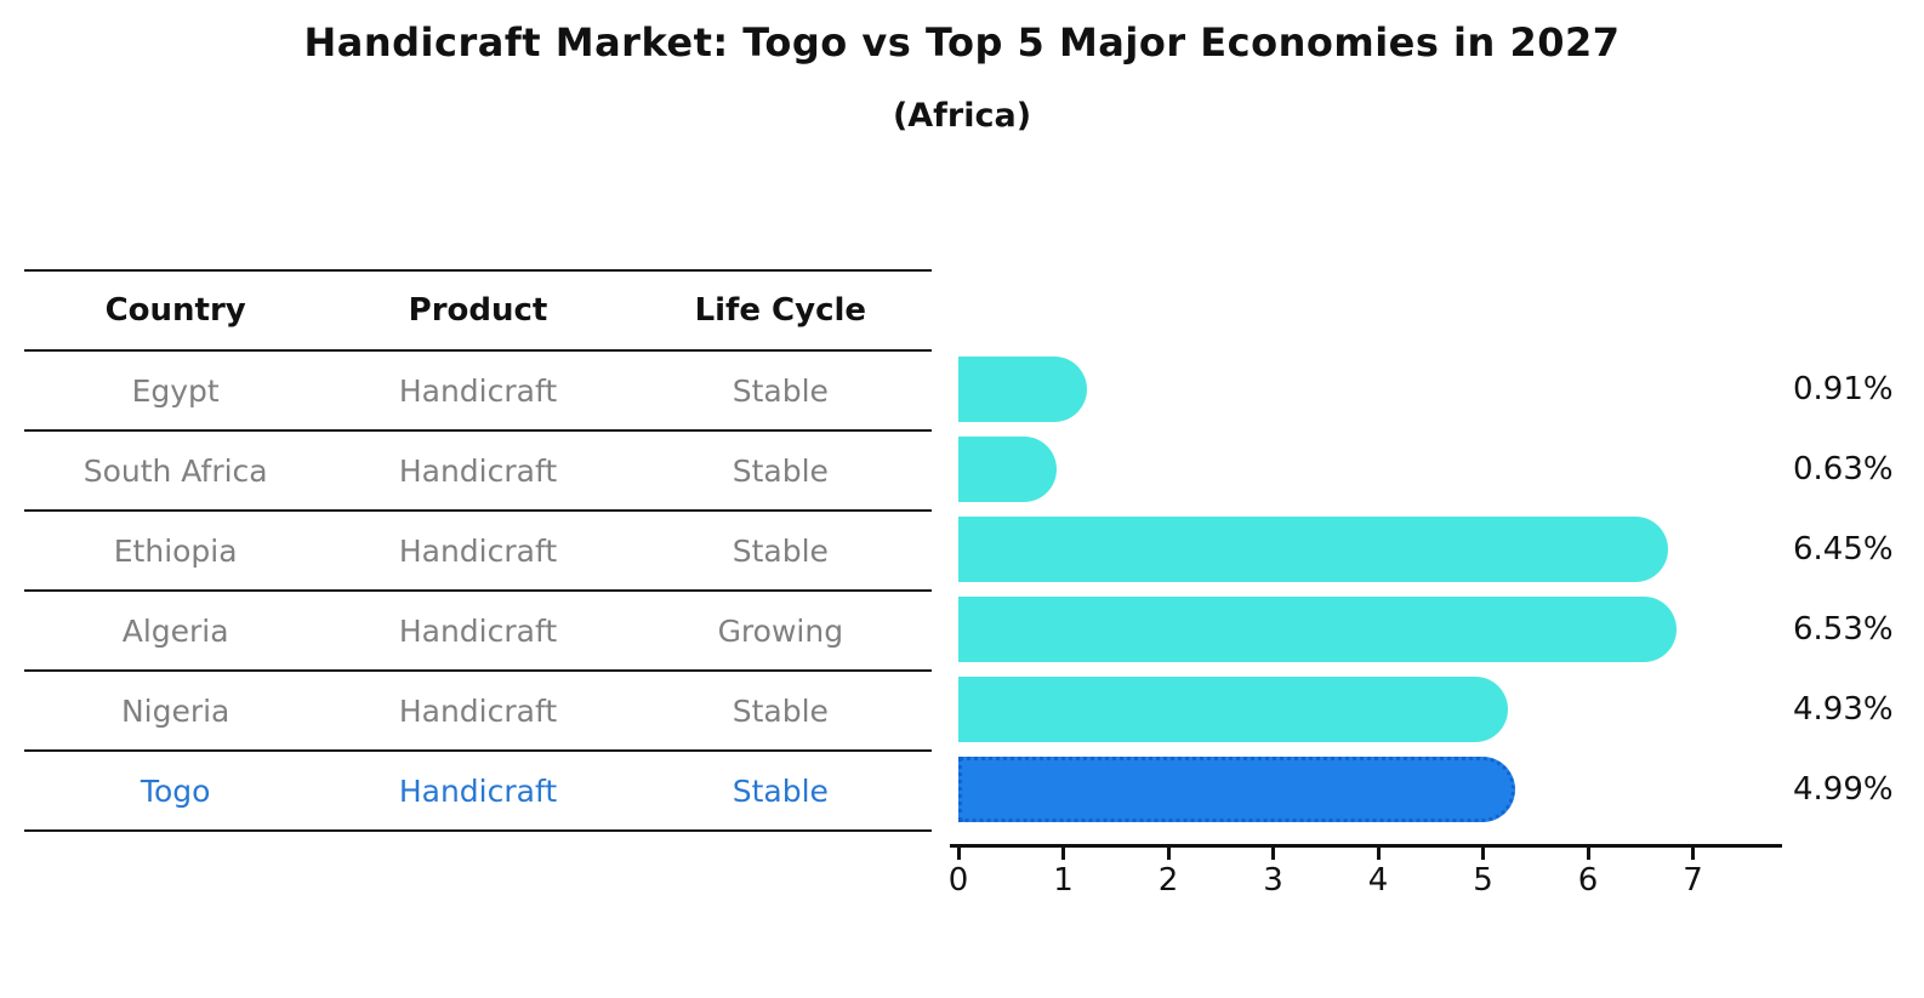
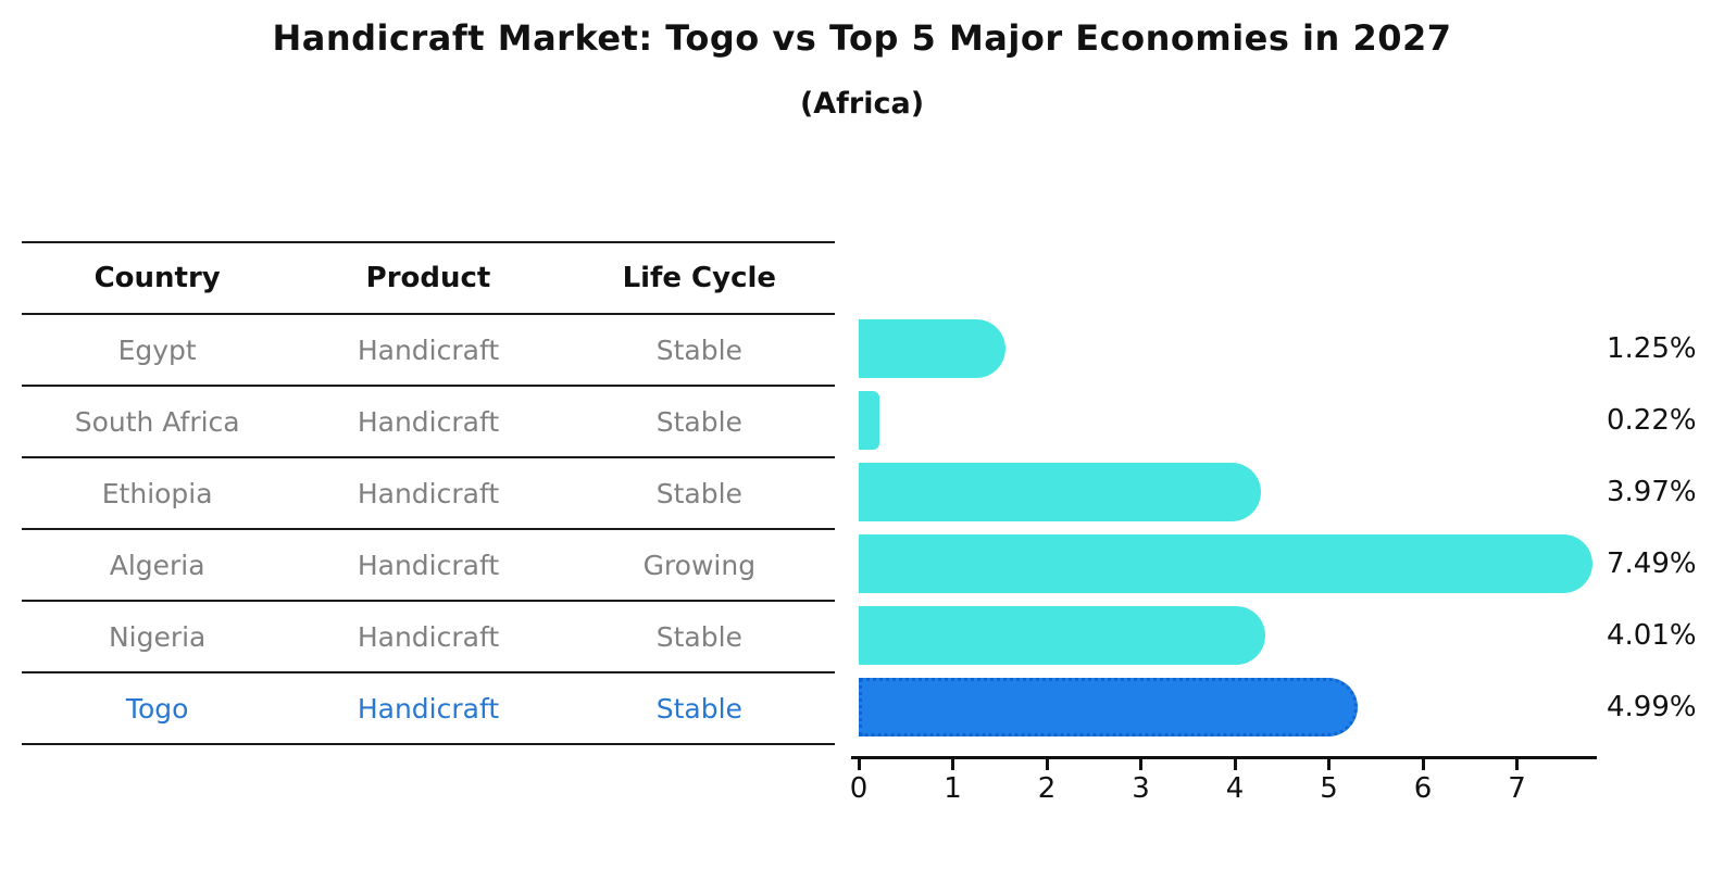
Egypt: 0.91% -> 1.25%
South Africa: 0.63% -> 0.22%
Ethiopia: 6.45% -> 3.97%
Algeria: 6.53% -> 7.49%
Nigeria: 4.93% -> 4.01%
